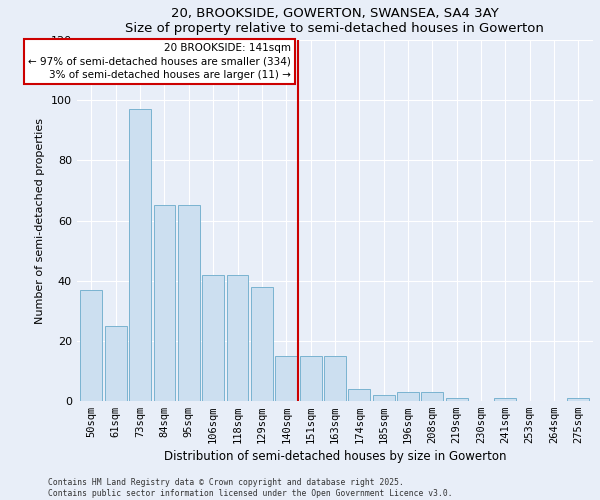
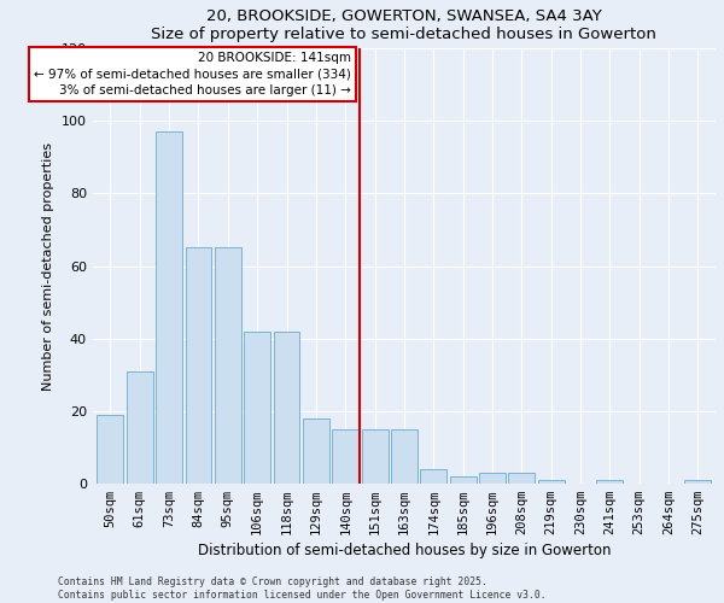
50sqm: 37 -> 19
61sqm: 25 -> 31
129sqm: 38 -> 18
